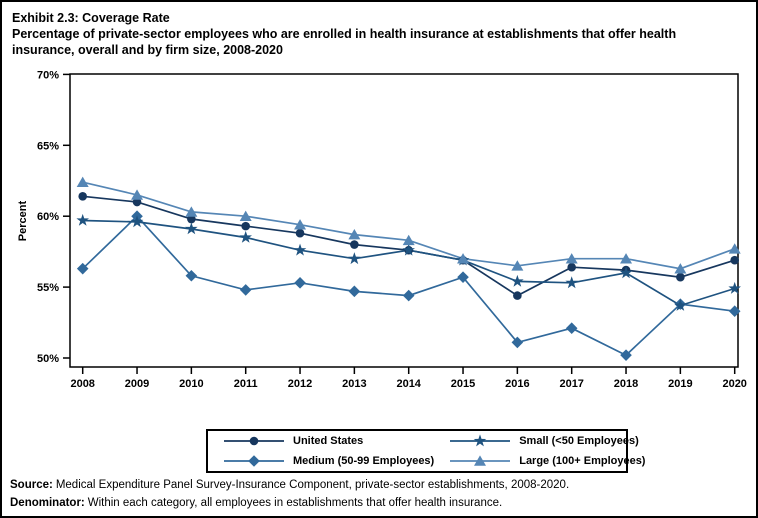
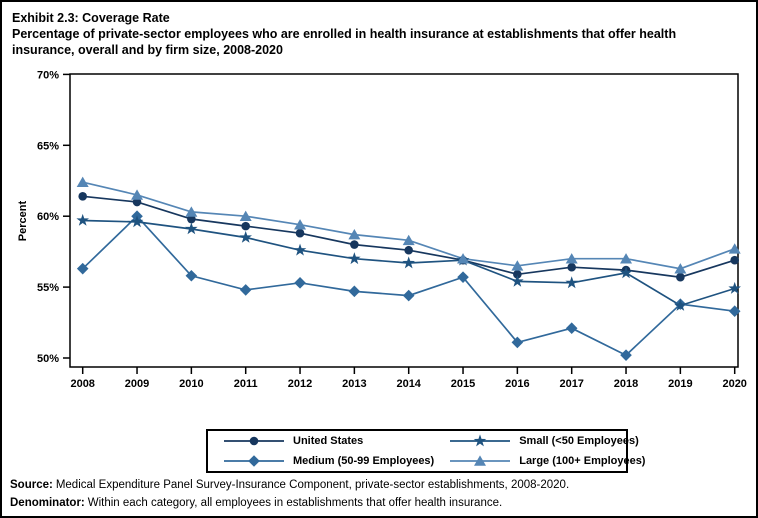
Small (<50 Employees)/2014: 57.6% -> 56.7%
United States/2016: 54.4% -> 55.9%
